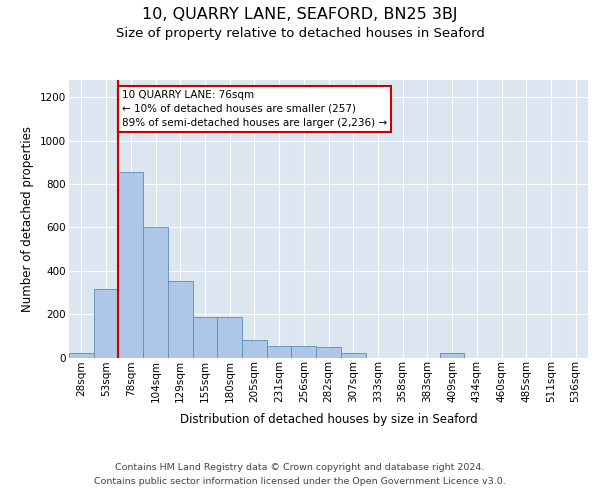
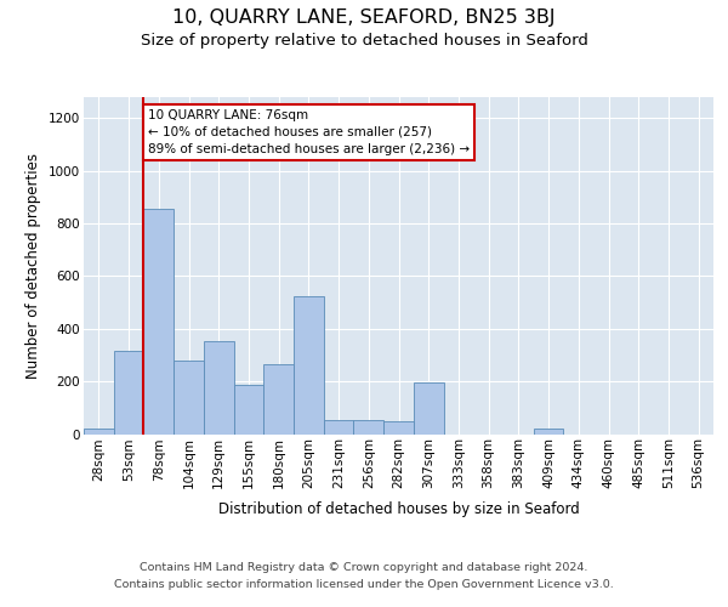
104sqm: 600 -> 280
180sqm: 185 -> 265
205sqm: 80 -> 525
307sqm: 20 -> 195
